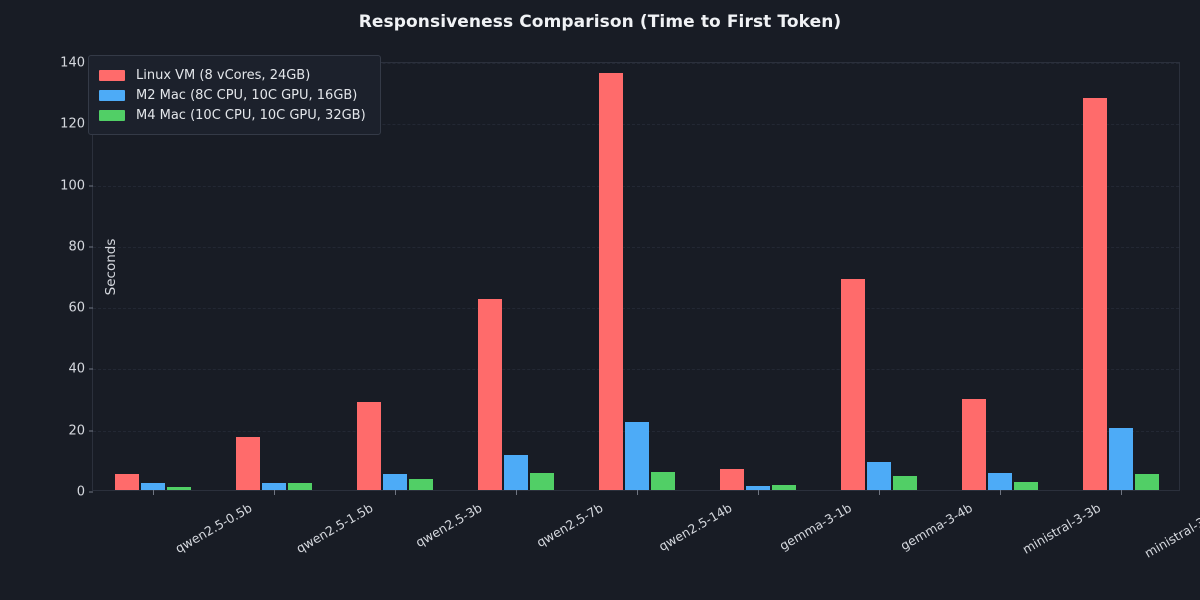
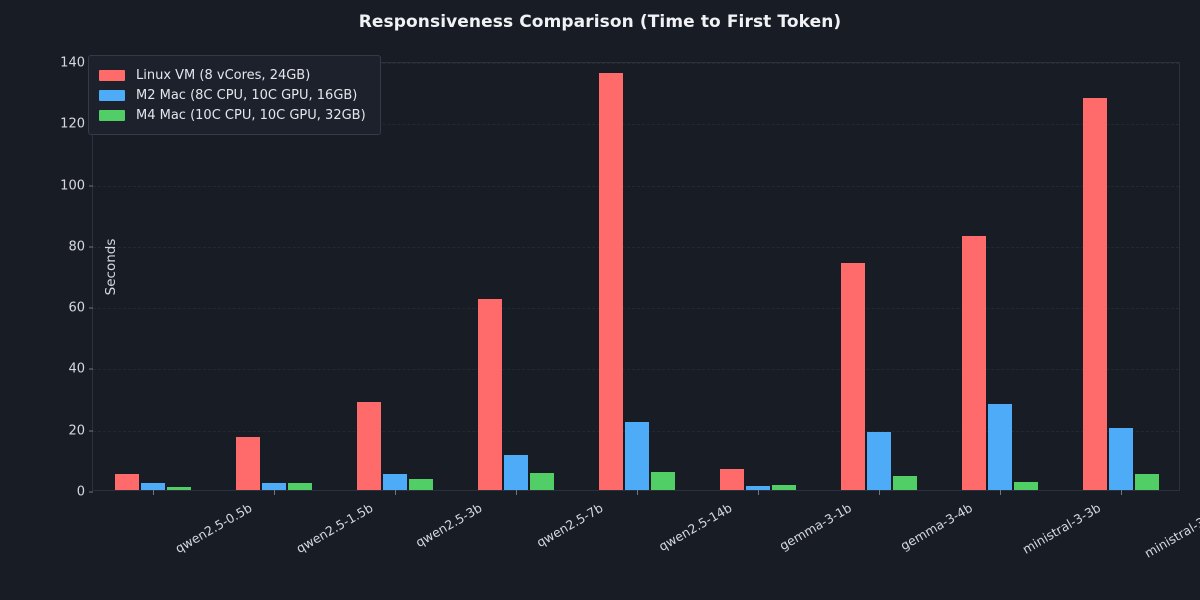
Linux VM (8 vCores, 24GB)/gemma-3-4b: 69 -> 74
M2 Mac (8C CPU, 10C GPU, 16GB)/gemma-3-4b: 9 -> 19
Linux VM (8 vCores, 24GB)/ministral-3-3b: 30 -> 83
M2 Mac (8C CPU, 10C GPU, 16GB)/ministral-3-3b: 6 -> 28
